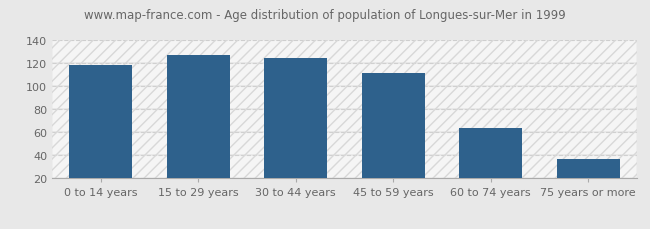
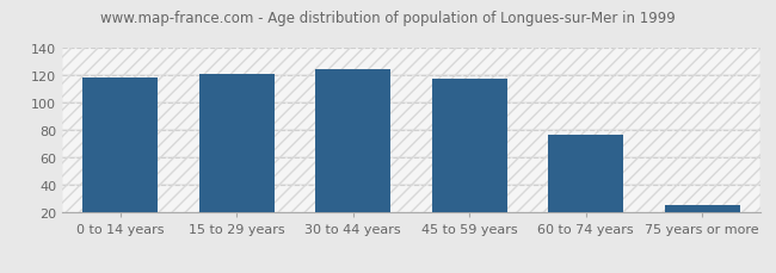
15 to 29 years: 127 -> 121
45 to 59 years: 112 -> 118
60 to 74 years: 64 -> 77
75 years or more: 37 -> 26
